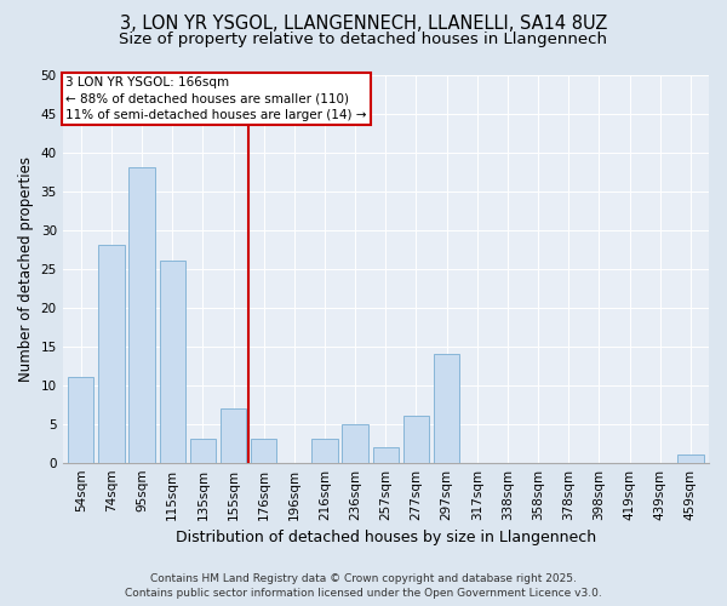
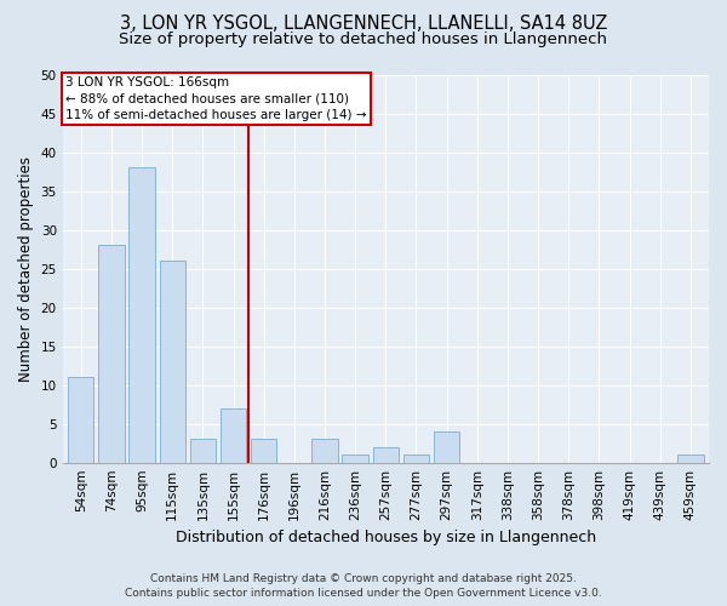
236sqm: 5 -> 1
277sqm: 6 -> 1
297sqm: 14 -> 4
